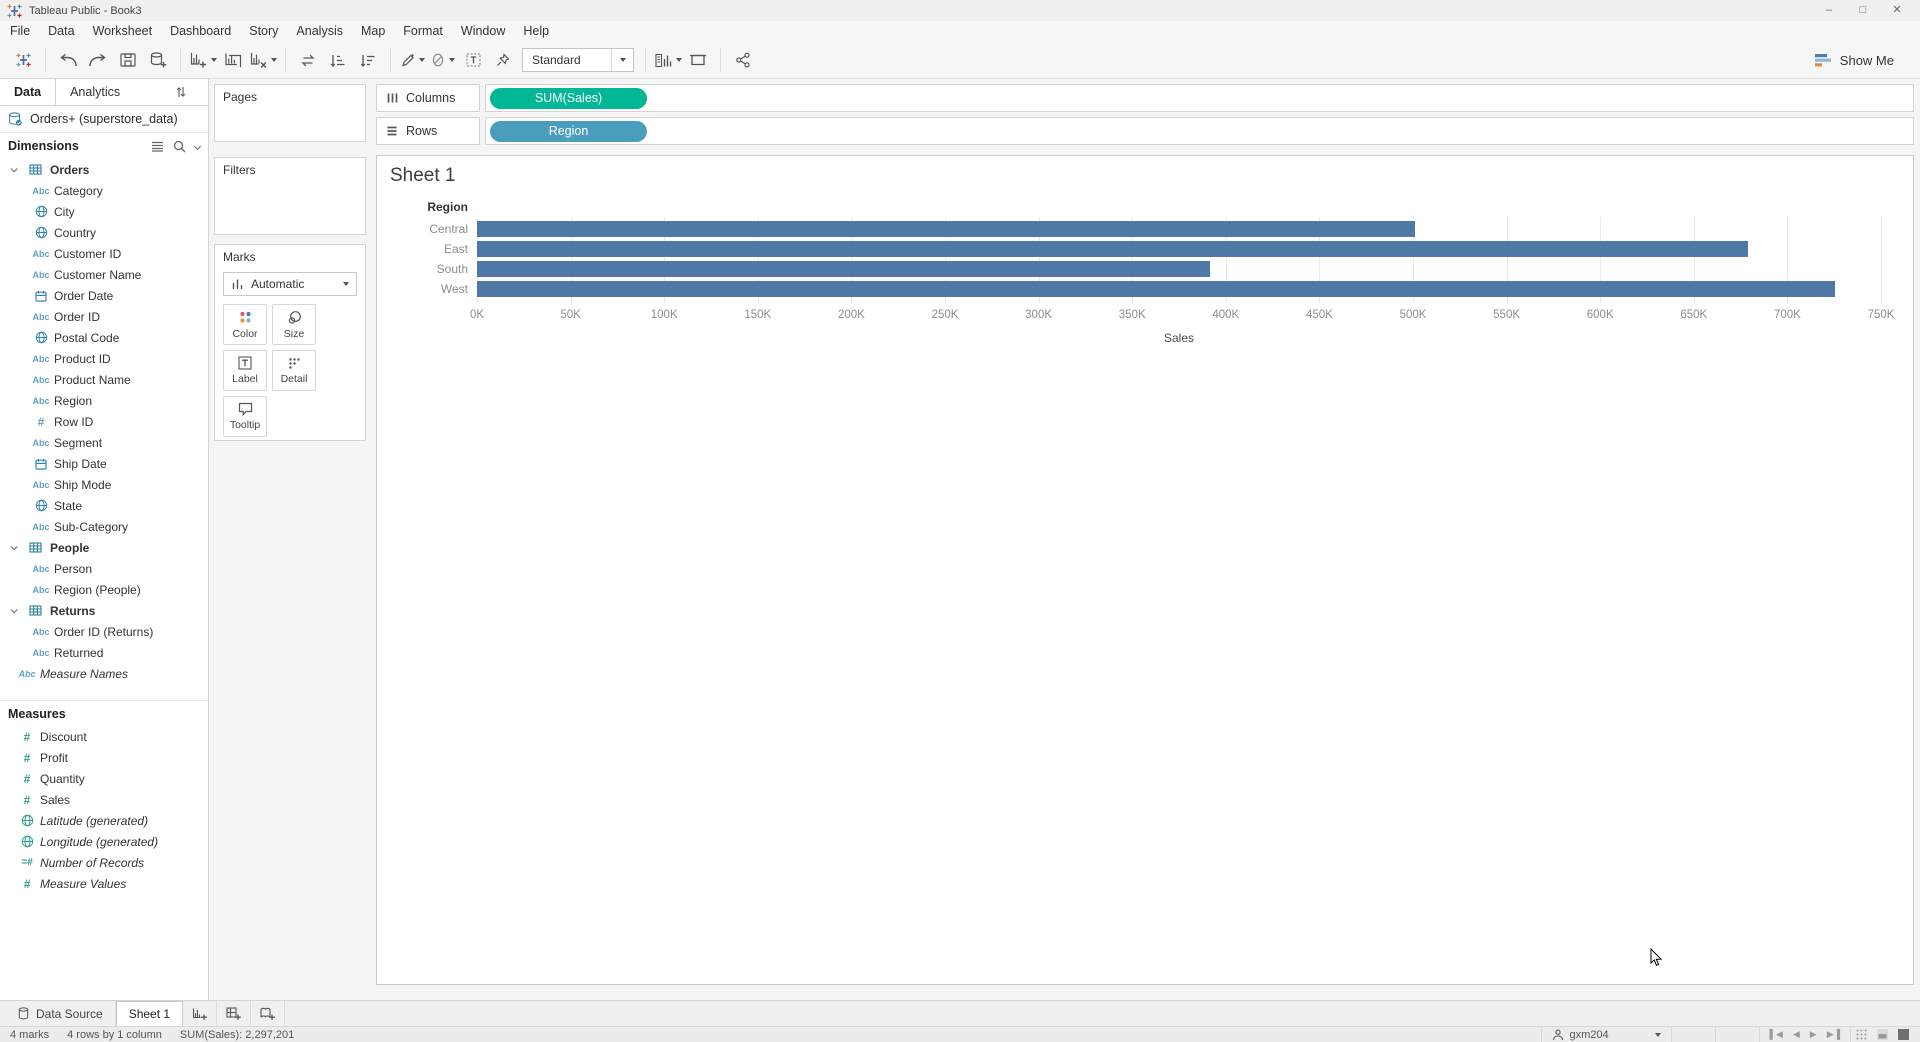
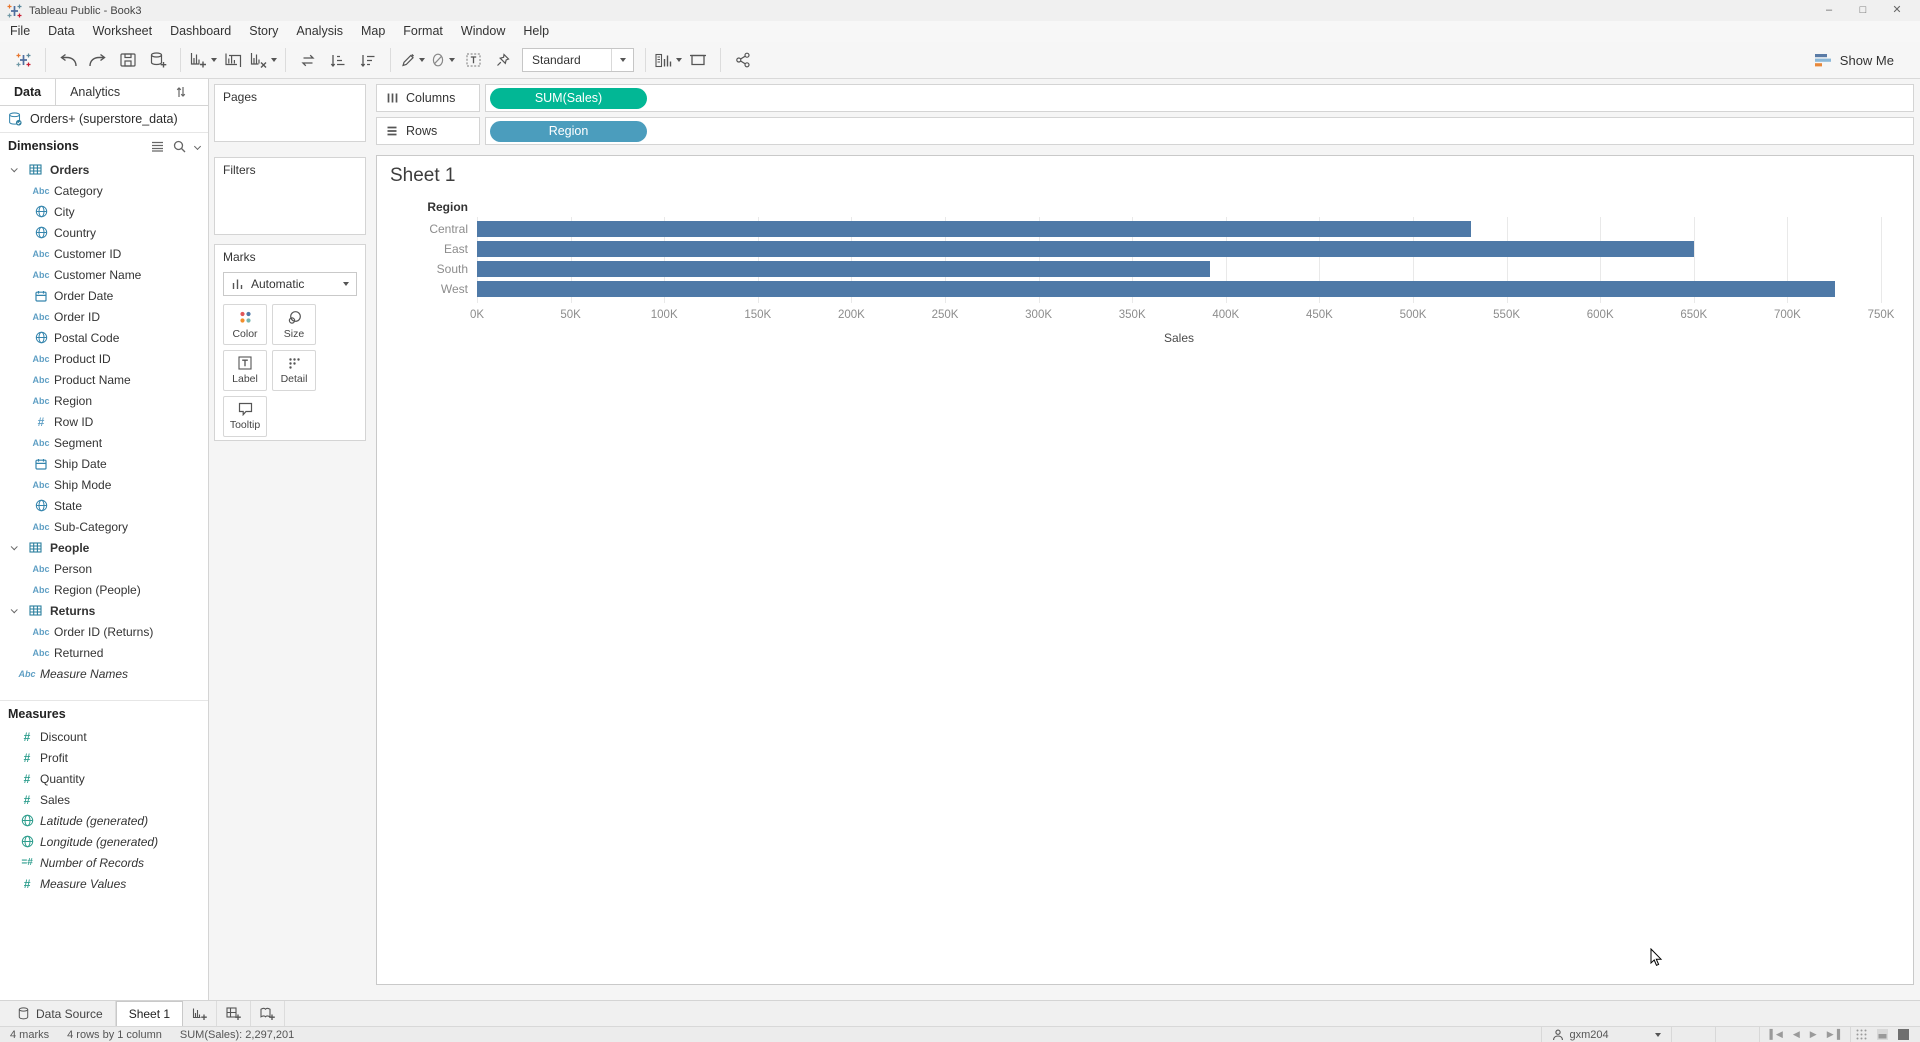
Central: 501K -> 531K
East: 679K -> 650K
